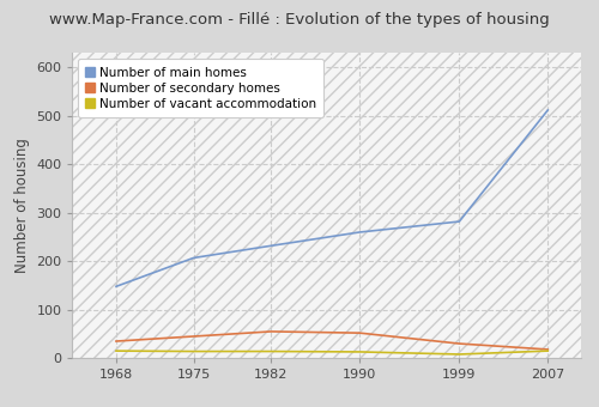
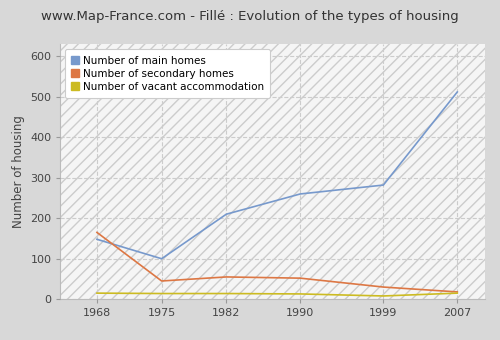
Number of secondary homes/1968: 35 -> 165
Number of main homes/1975: 207 -> 100
Number of main homes/1982: 232 -> 210
